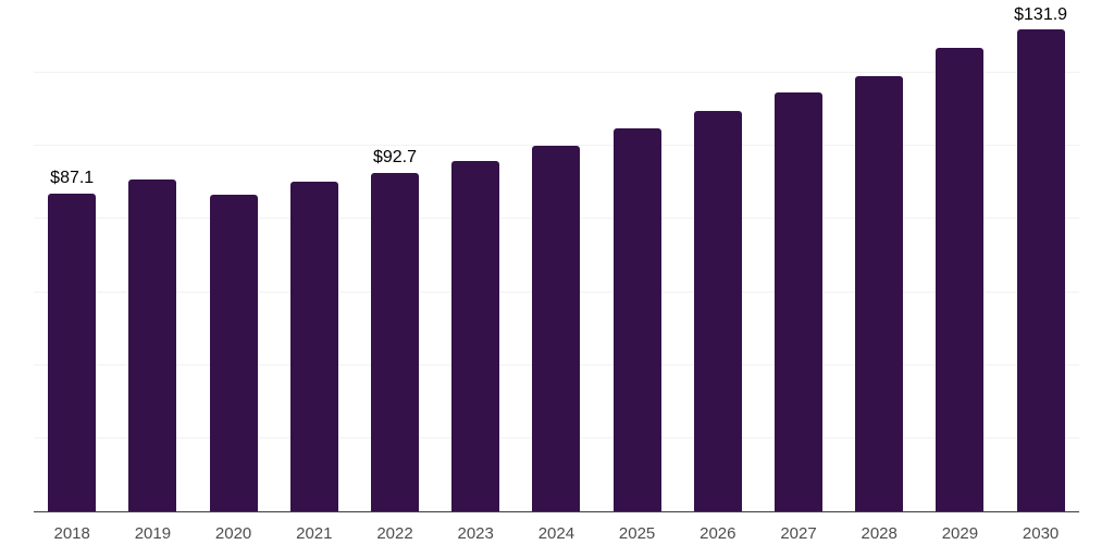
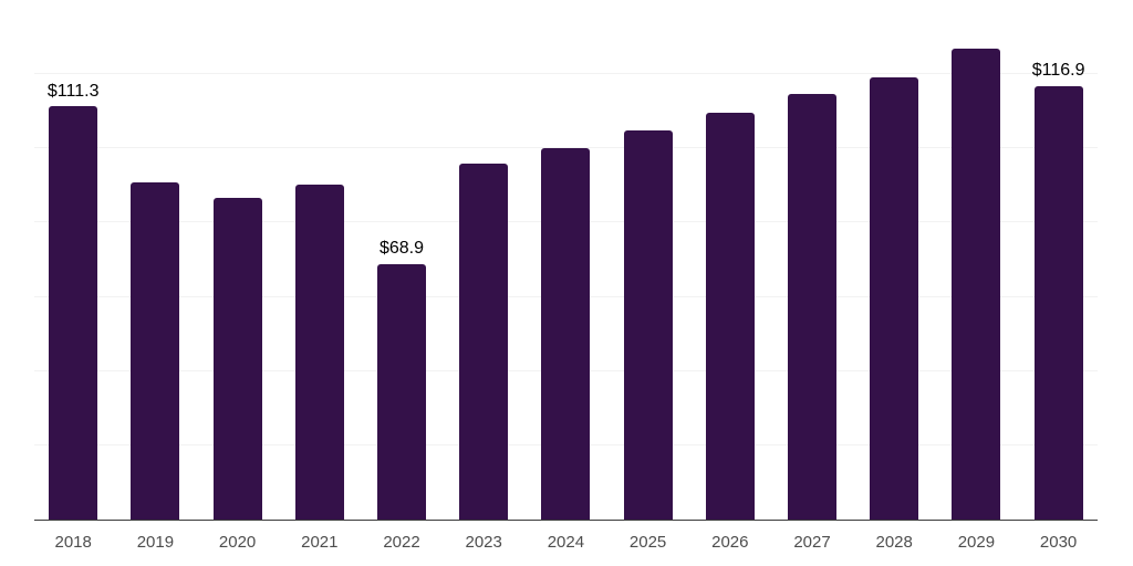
2018: $87.1 -> $111.3
2022: $92.7 -> $68.9
2030: $131.9 -> $116.9
